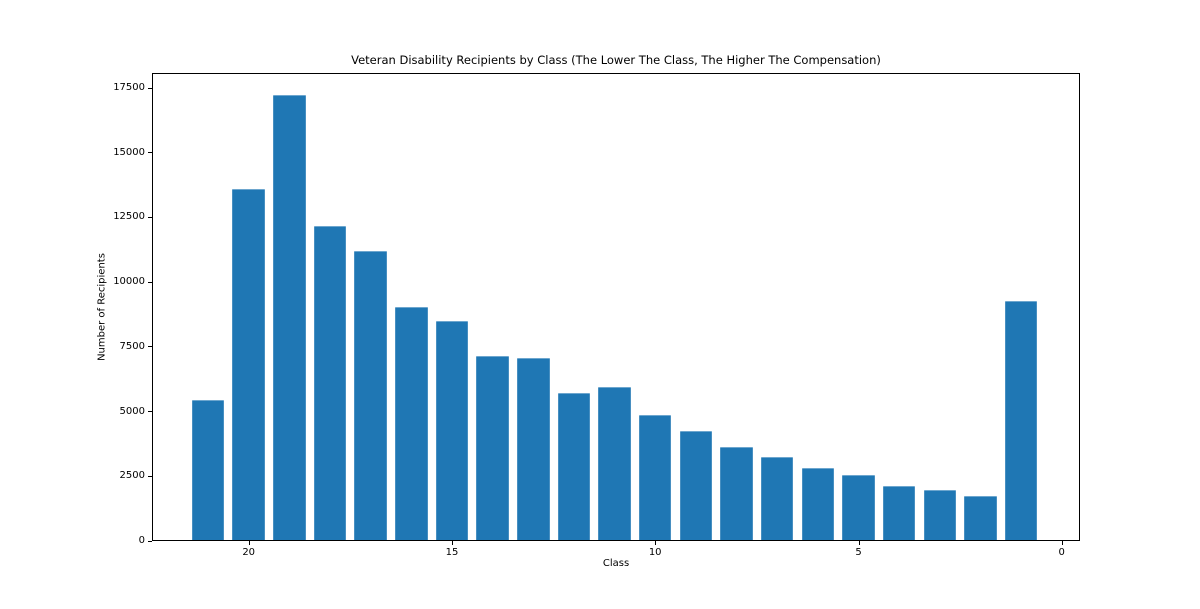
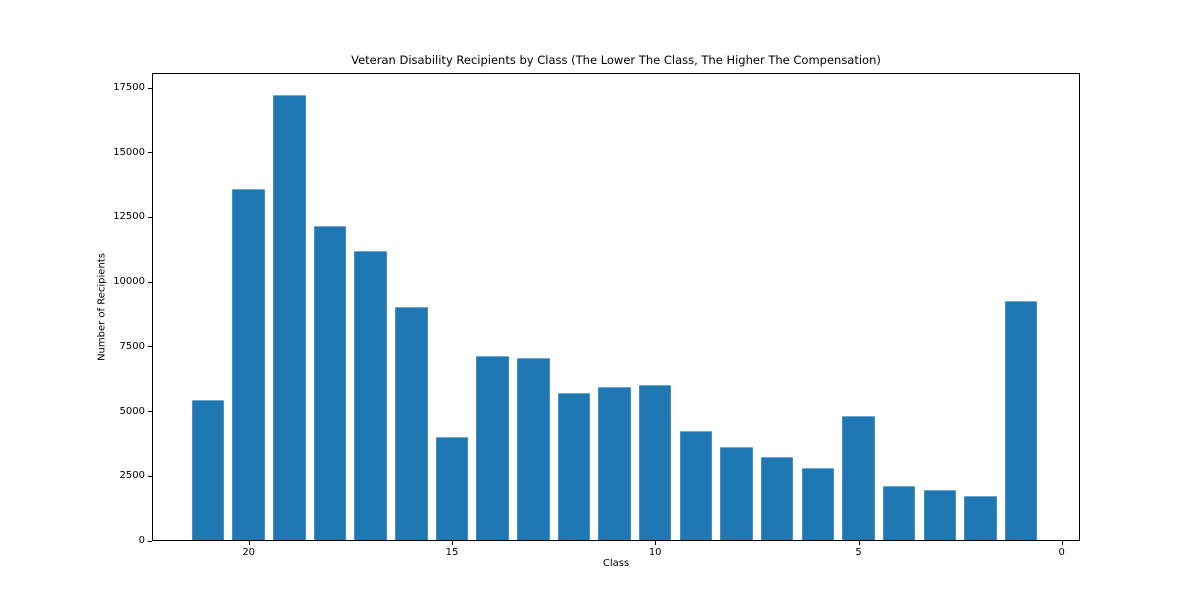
15: 8400 -> 4000
10: 4800 -> 6000
5: 2500 -> 4800
